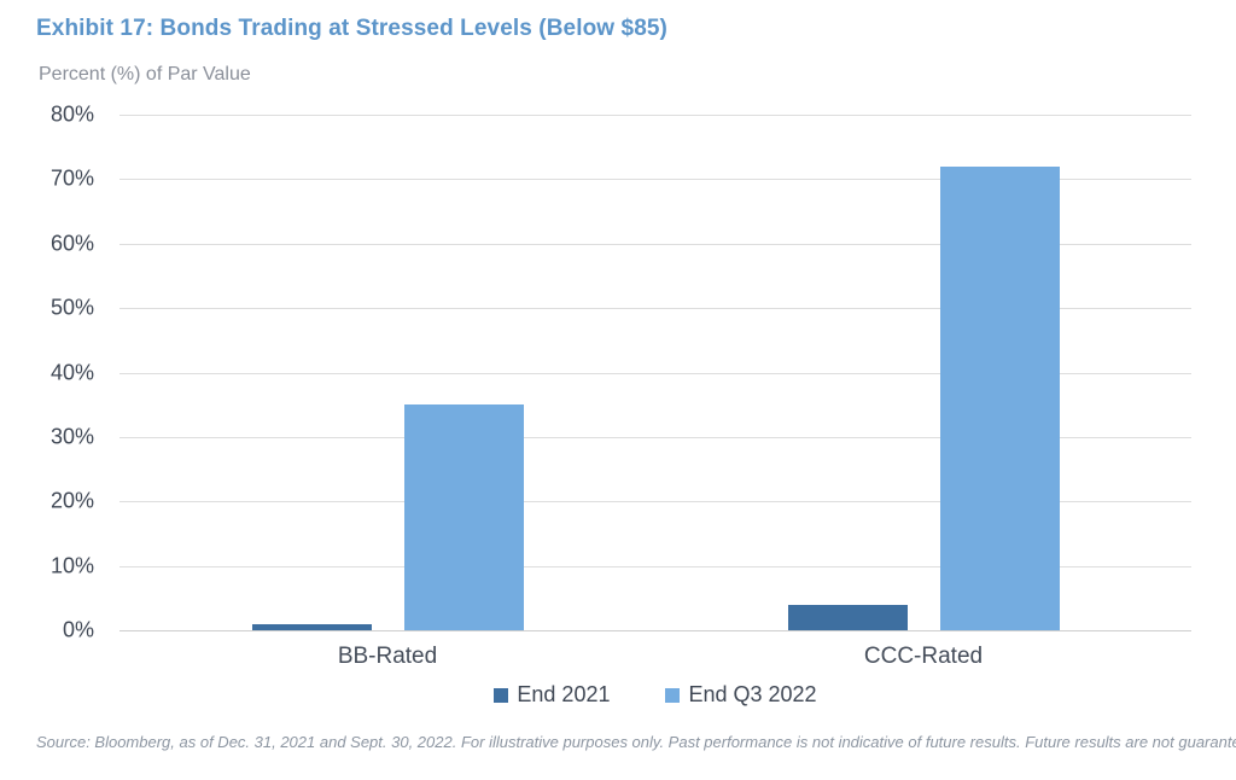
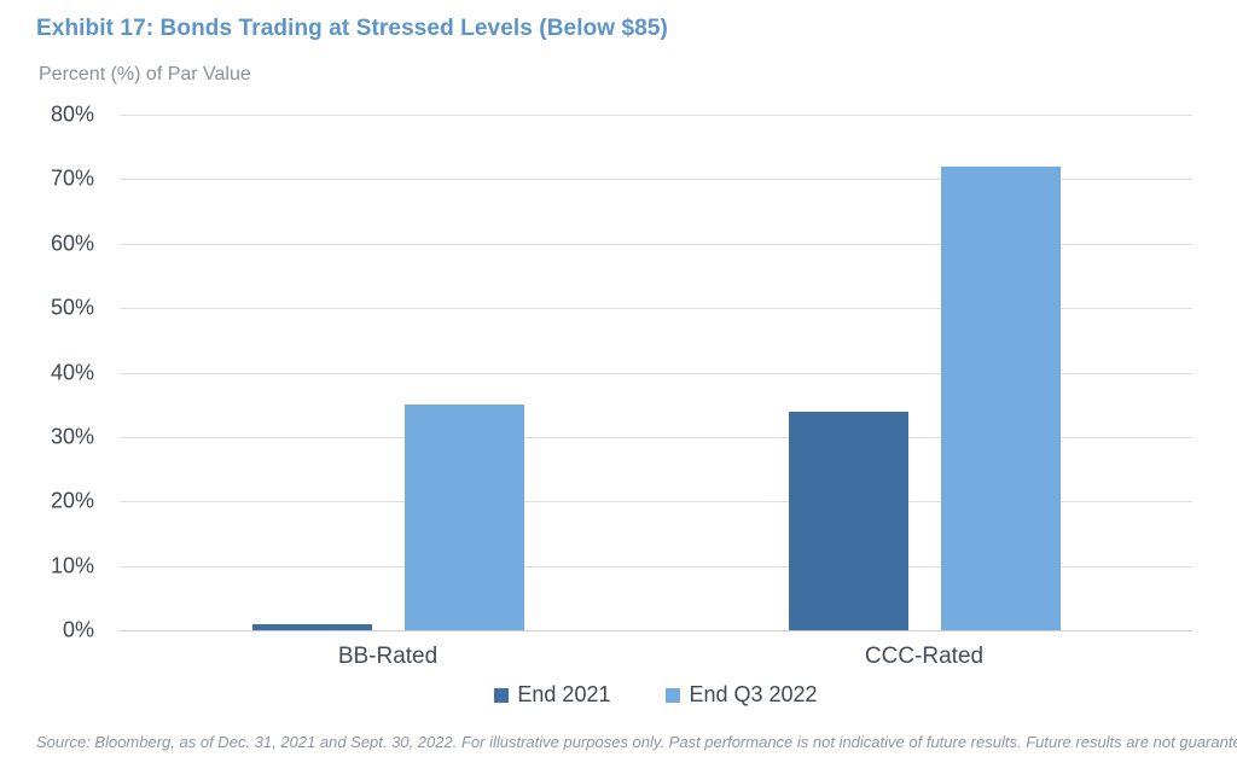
End 2021/CCC-Rated: 4% -> 34%
